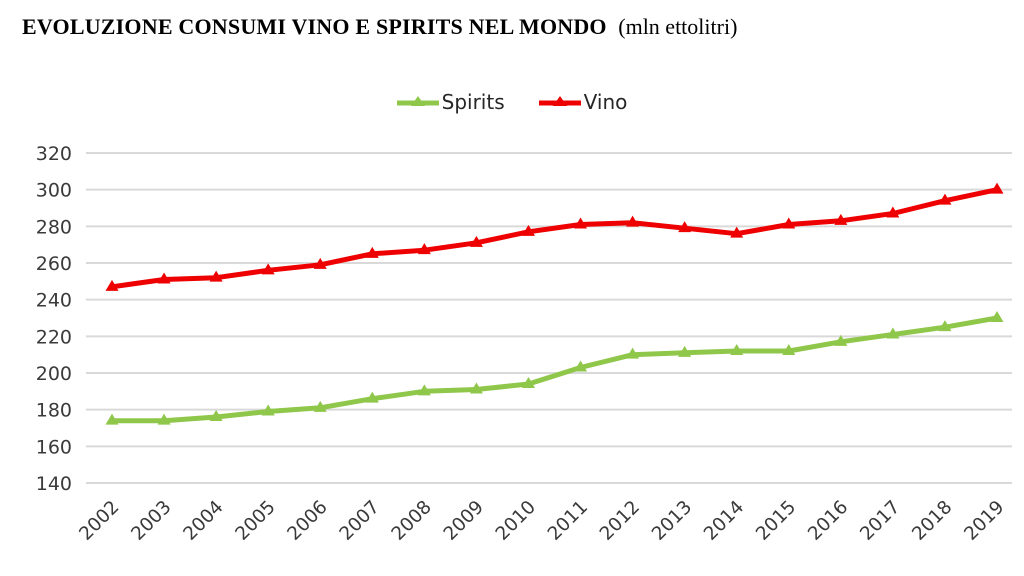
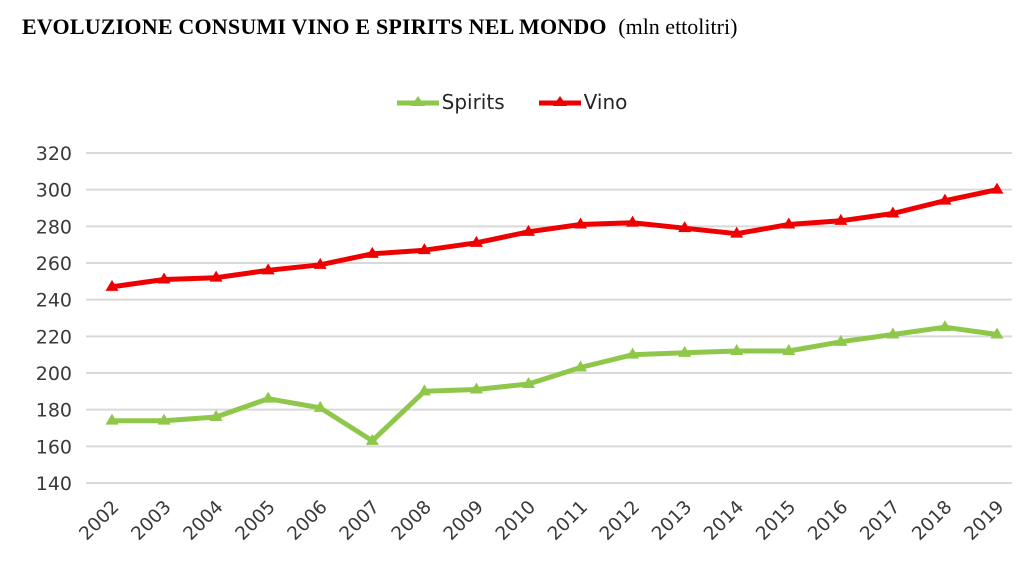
Spirits/2005: 179 -> 186
Spirits/2007: 186 -> 163
Spirits/2019: 230 -> 221
